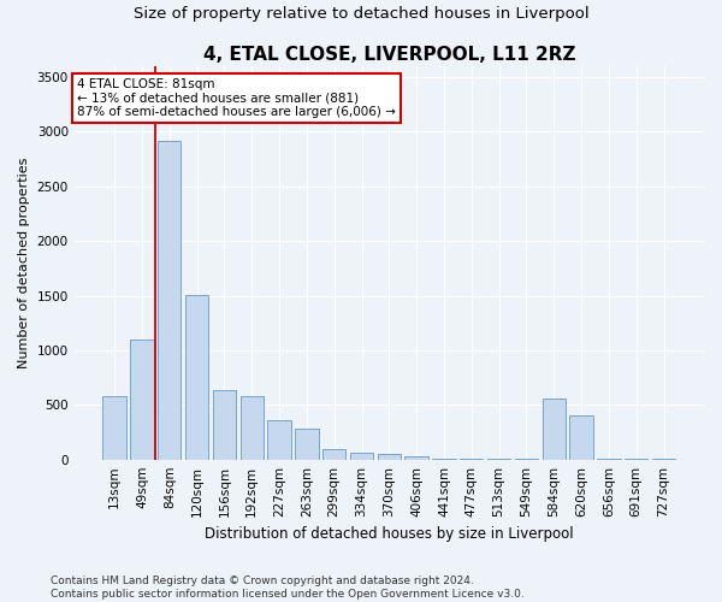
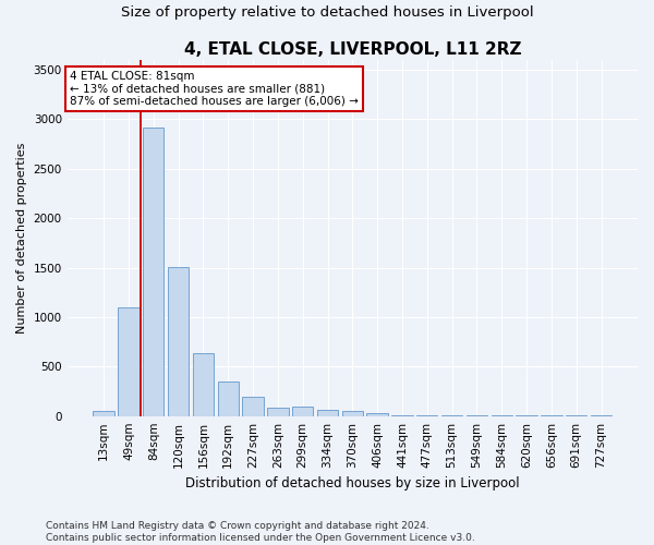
13sqm: 580 -> 60
192sqm: 580 -> 340
227sqm: 360 -> 190
263sqm: 280 -> 90
584sqm: 560 -> 0
620sqm: 400 -> 0
